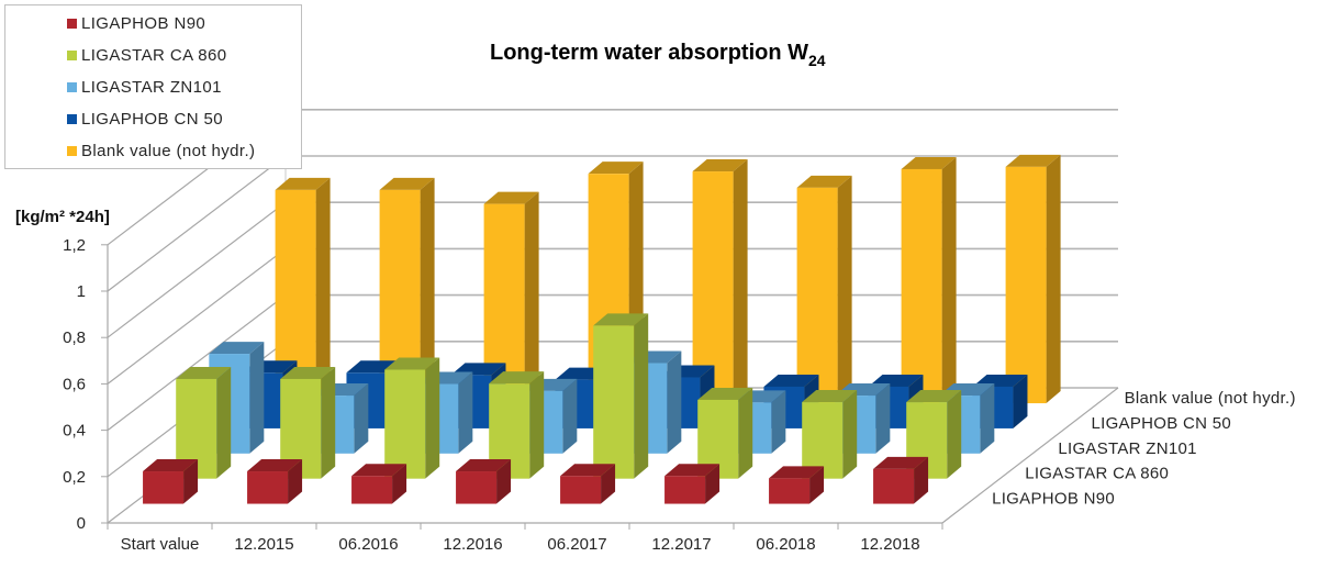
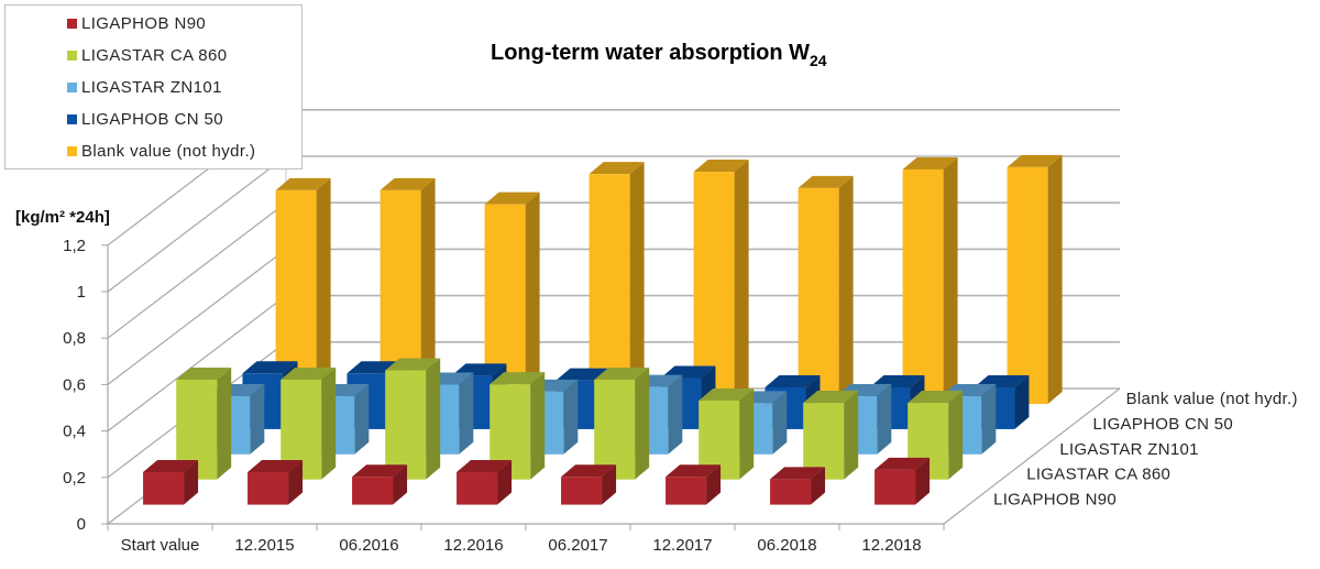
LIGASTAR ZN101/Start value: 0,43 -> 0,25
LIGASTAR CA 860/06.2017: 0,66 -> 0,43
LIGASTAR ZN101/06.2017: 0,39 -> 0,29
